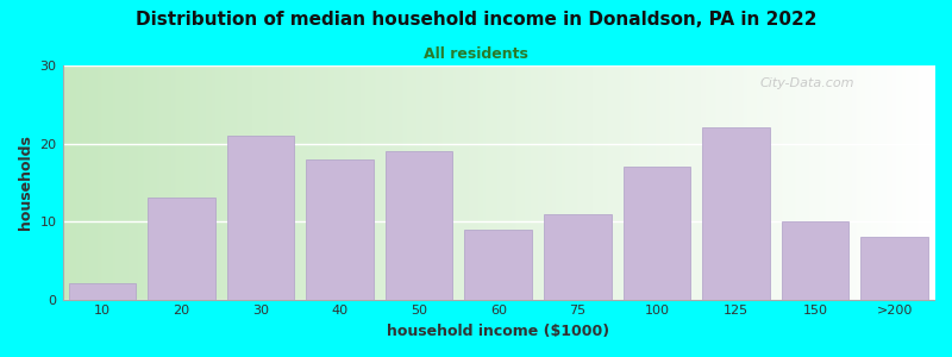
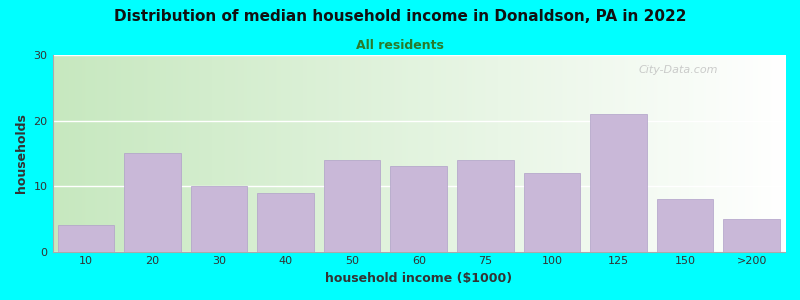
10: 2 -> 4
20: 13 -> 15
30: 21 -> 10
40: 18 -> 9
50: 19 -> 14
60: 9 -> 13
75: 11 -> 14
100: 17 -> 12
125: 22 -> 21
150: 10 -> 8
>200: 8 -> 5
